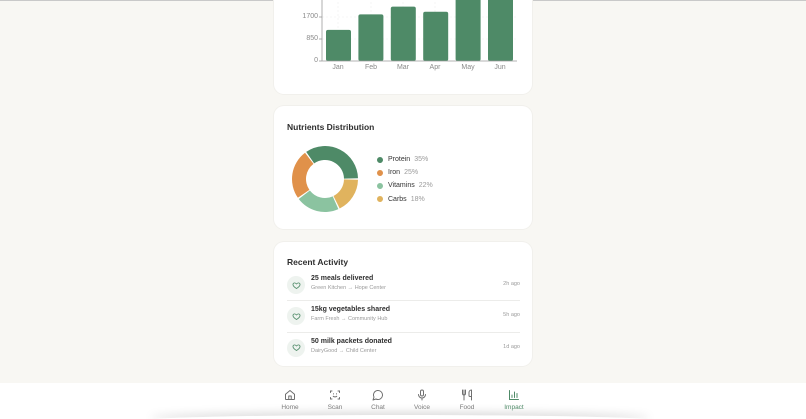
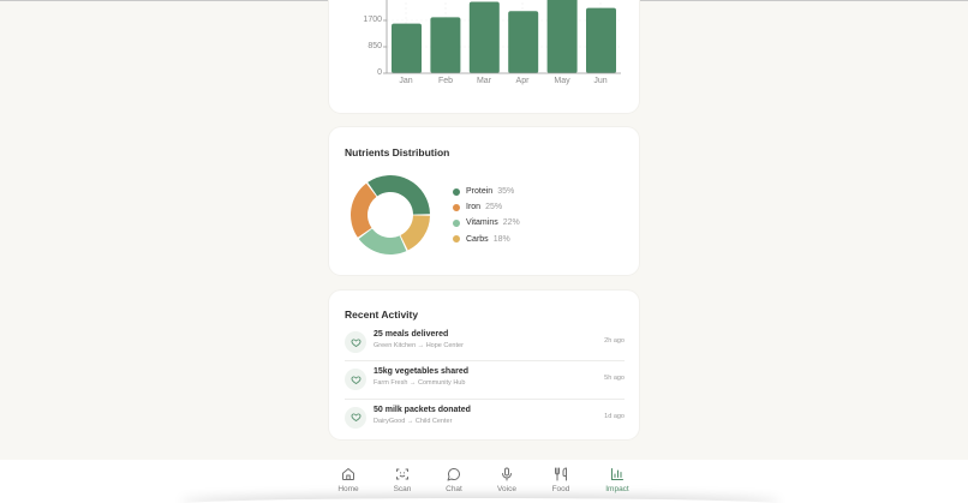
Jan: 1200 -> 1600
Mar: 2100 -> 2300
Apr: 1900 -> 2000
Jun: 2400 -> 2100
